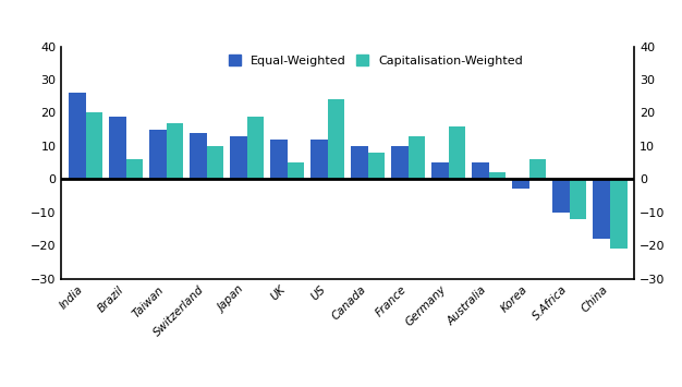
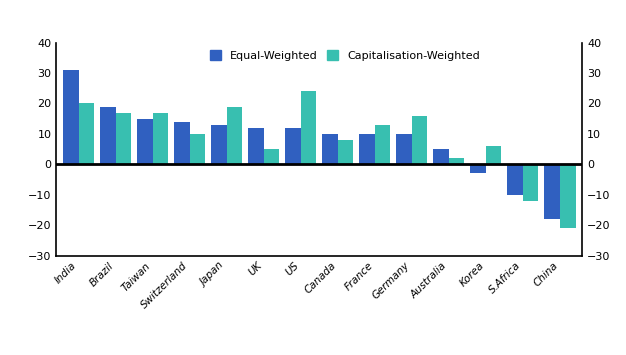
Equal-Weighted/India: 26 -> 31
Capitalisation-Weighted/Brazil: 6 -> 17
Equal-Weighted/Germany: 5 -> 10
